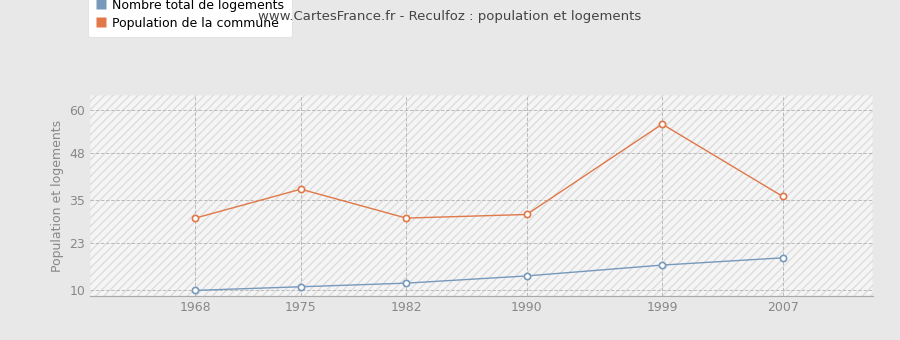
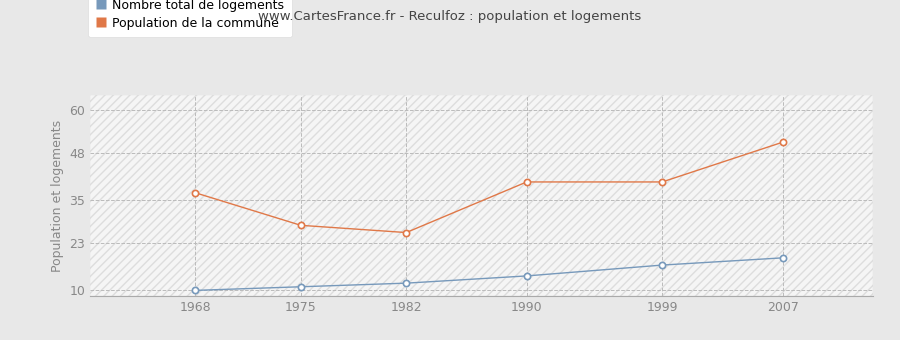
Population de la commune/1968: 30 -> 37
Population de la commune/1975: 38 -> 28
Population de la commune/1982: 30 -> 26
Population de la commune/1990: 31 -> 40
Population de la commune/1999: 56 -> 40
Population de la commune/2007: 36 -> 51
